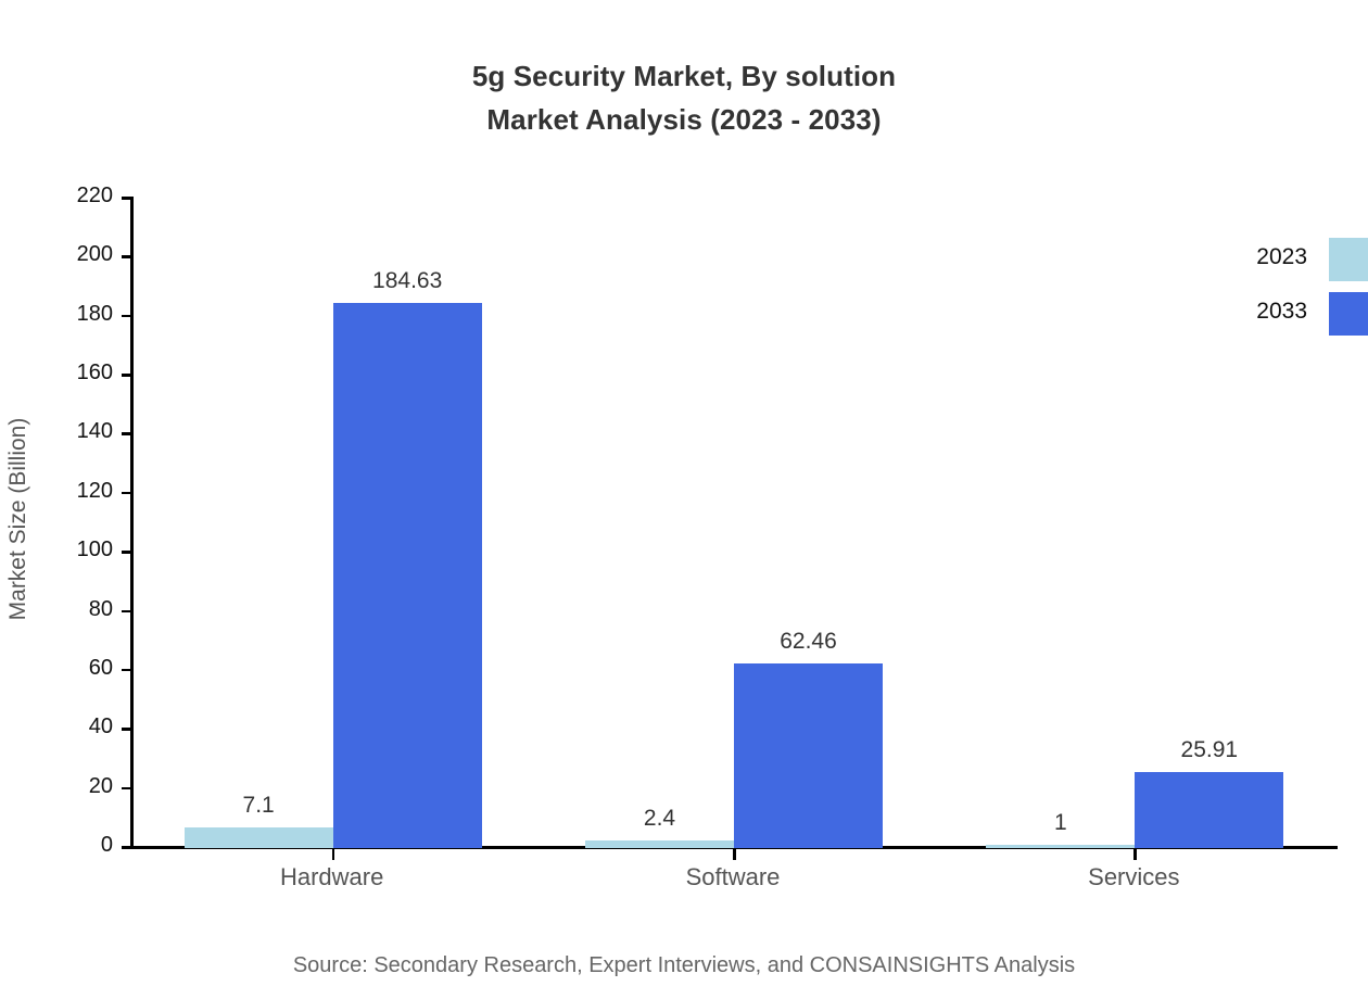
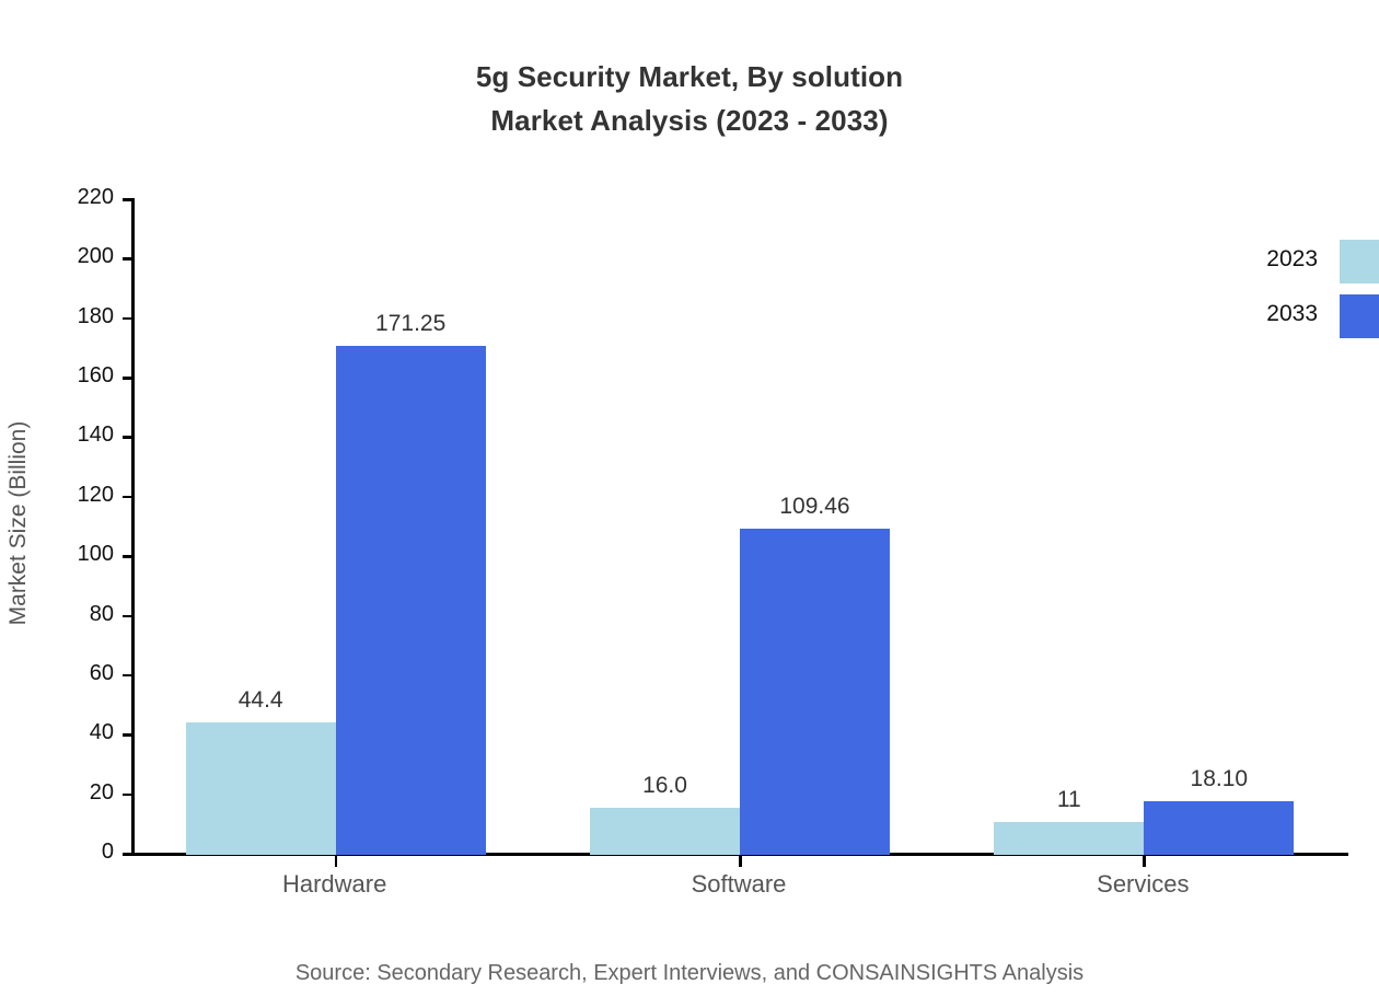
2023/Hardware: 7.1 -> 44.4
2033/Hardware: 184.63 -> 171.25
2023/Software: 2.4 -> 16.0
2033/Software: 62.46 -> 109.46
2023/Services: 1 -> 11
2033/Services: 25.91 -> 18.10
